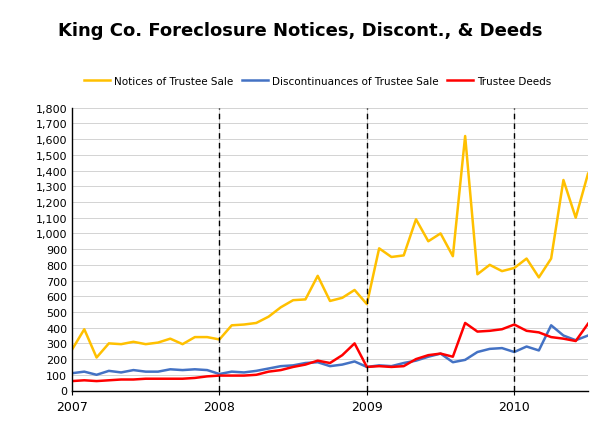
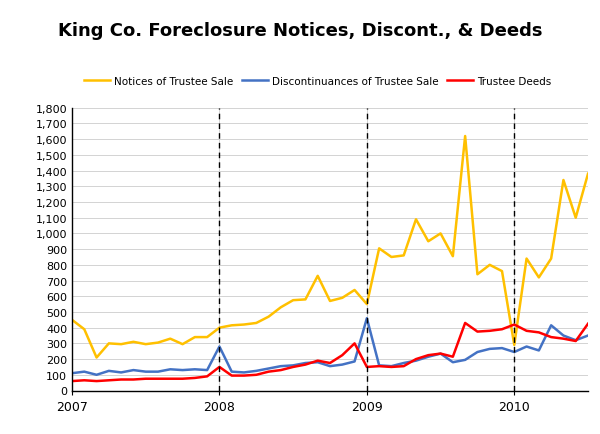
Notices of Trustee Sale/2007: 260 -> 450
Notices of Trustee Sale/2008: 320 -> 400
Discontinuances of Trustee Sale/2008: 100 -> 280
Trustee Deeds/2008: 100 -> 150
Discontinuances of Trustee Sale/2009: 150 -> 460
Notices of Trustee Sale/2010: 780 -> 290
